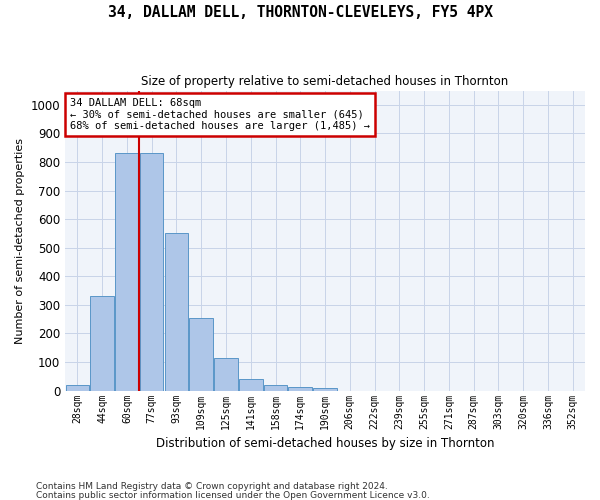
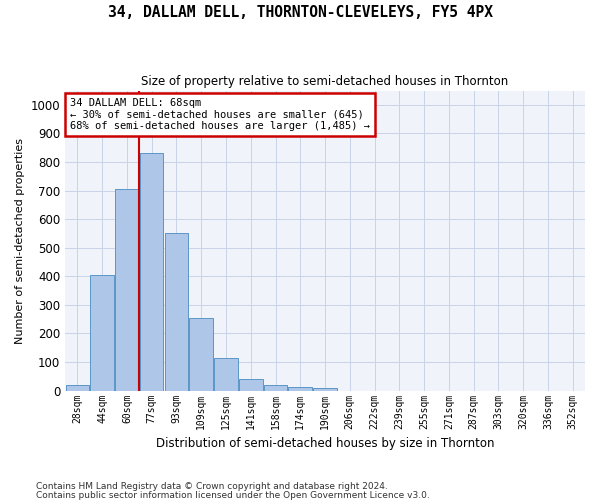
44sqm: 330 -> 405
60sqm: 830 -> 705
